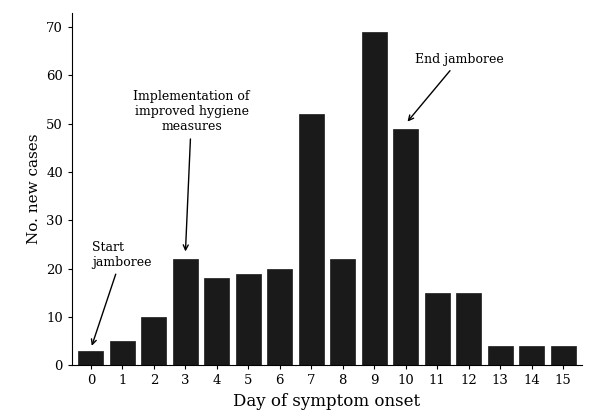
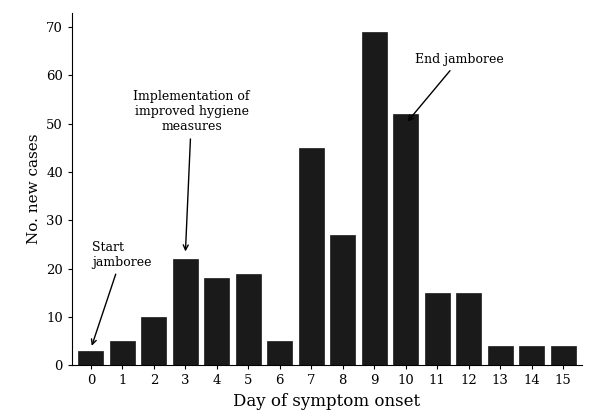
6: 20 -> 5
7: 52 -> 45
8: 22 -> 27
10: 49 -> 52
